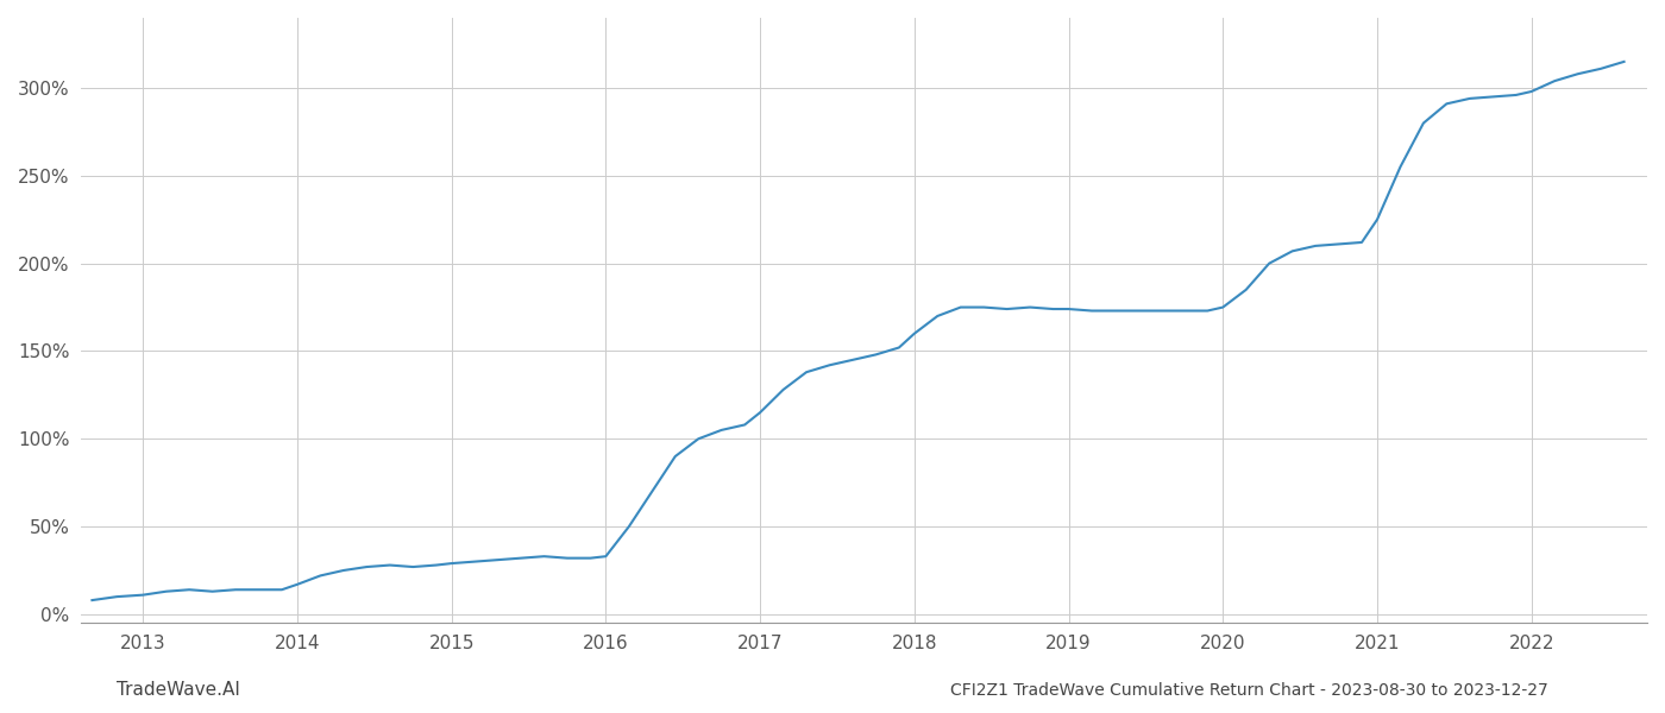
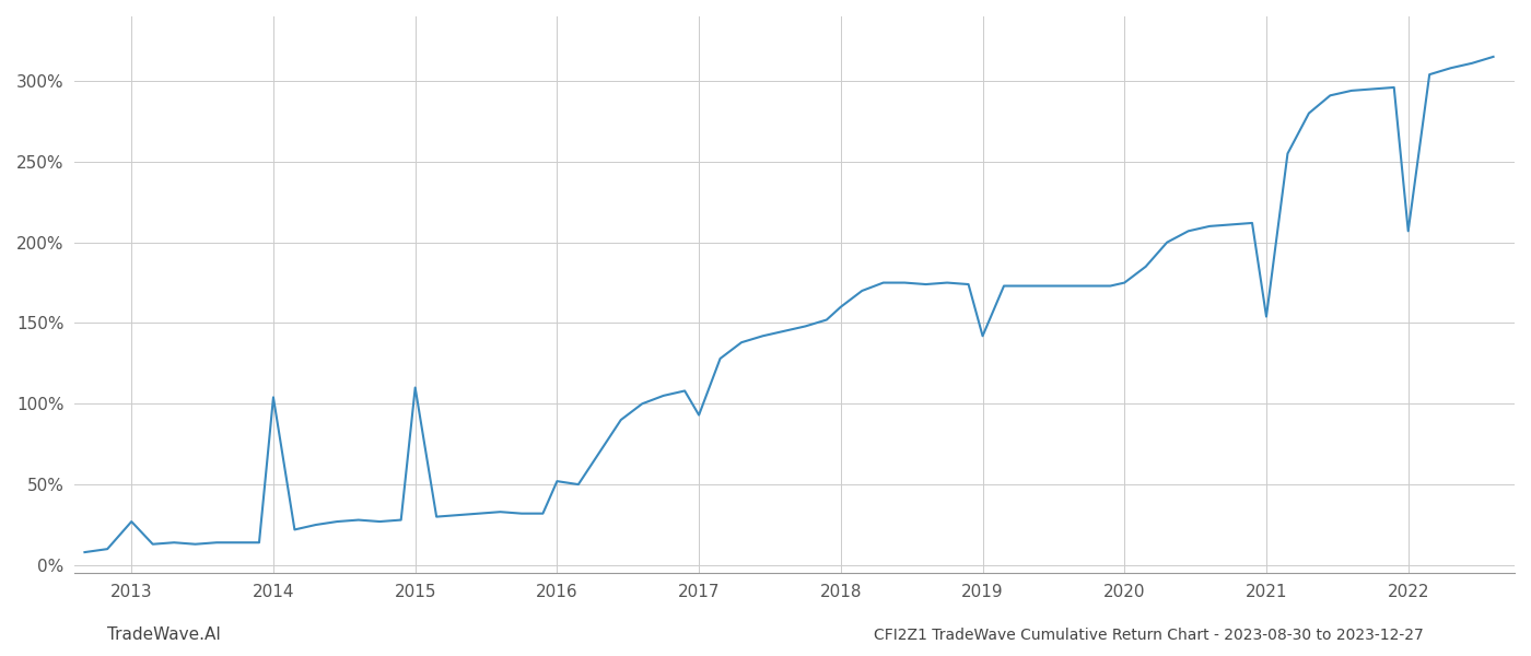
2013: 11% -> 27%
2014: 17% -> 104%
2015: 29% -> 110%
2016: 33% -> 52%
2017: 115% -> 93%
2019: 174% -> 142%
2021: 225% -> 154%
2022: 298% -> 207%
